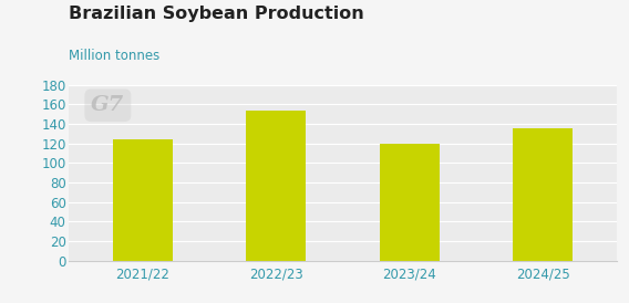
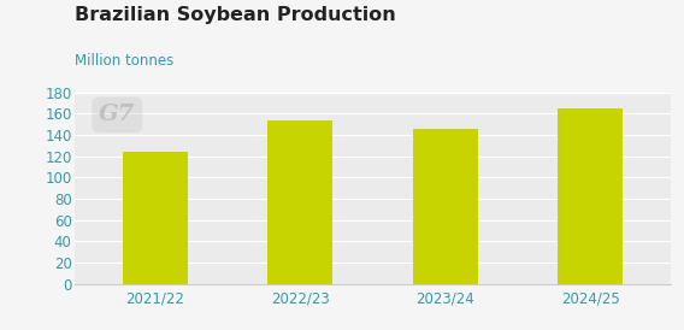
2023/24: 120 -> 146
2024/25: 136 -> 165
